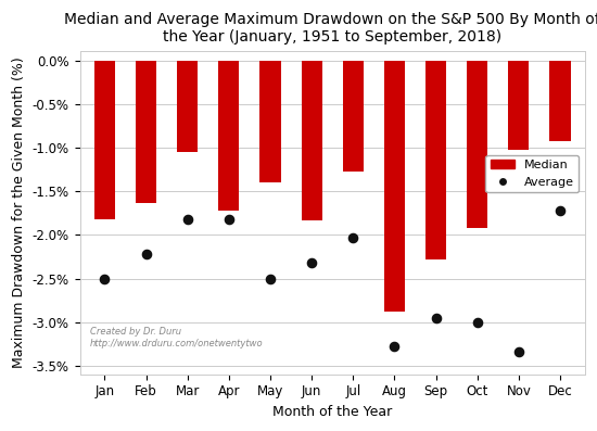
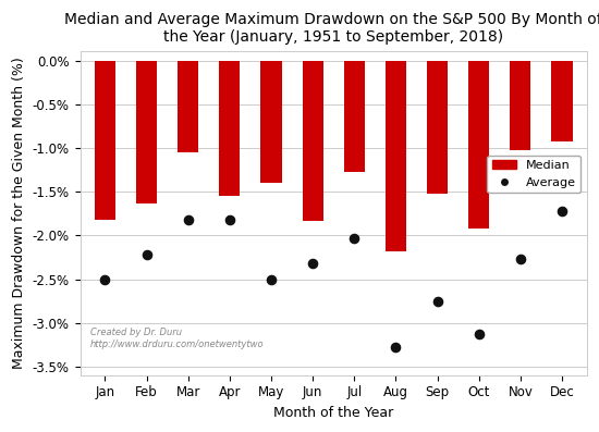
Median/Apr: -1.72% -> -1.55%
Median/Aug: -2.88% -> -2.18%
Median/Sep: -2.28% -> -1.52%
Average/Sep: -2.96% -> -2.75%
Average/Oct: -3.00% -> -3.13%
Average/Nov: -3.34% -> -2.27%
